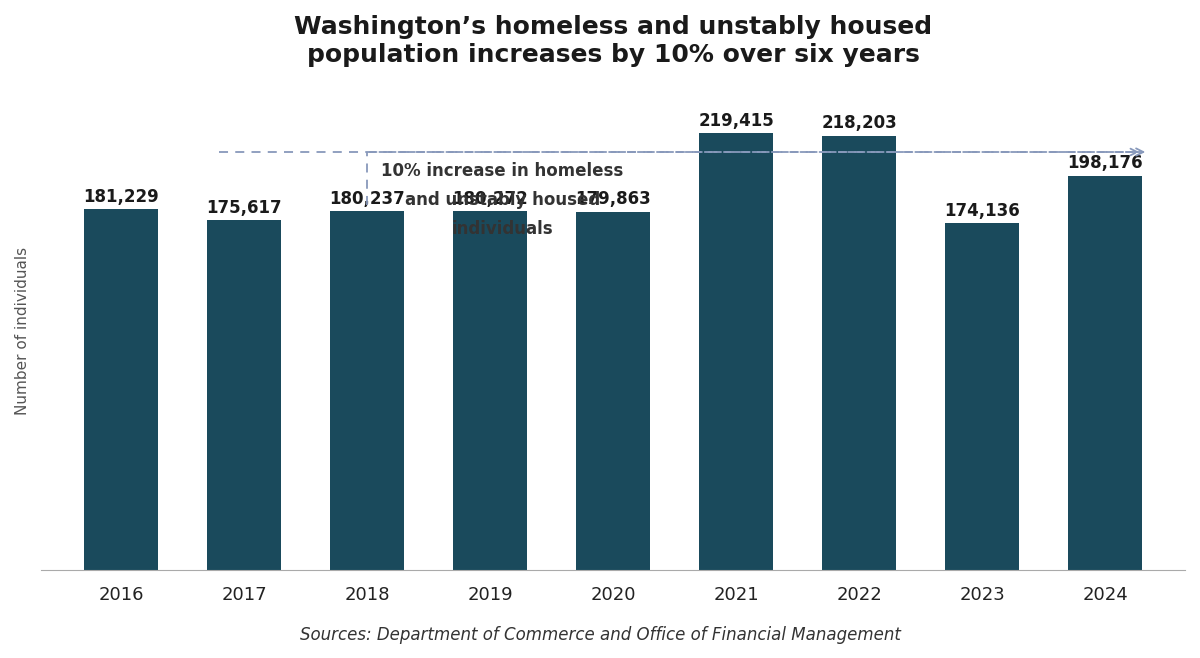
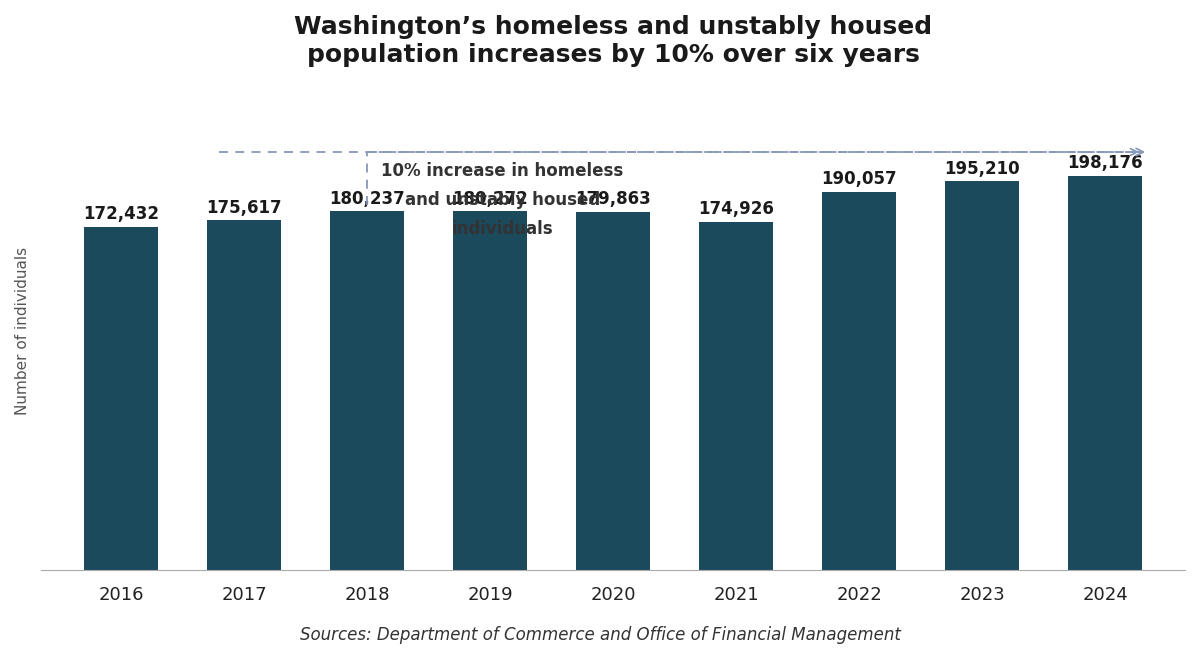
2016: 181,229 -> 172,432
2021: 219,415 -> 174,926
2022: 218,203 -> 190,057
2023: 174,136 -> 195,210
